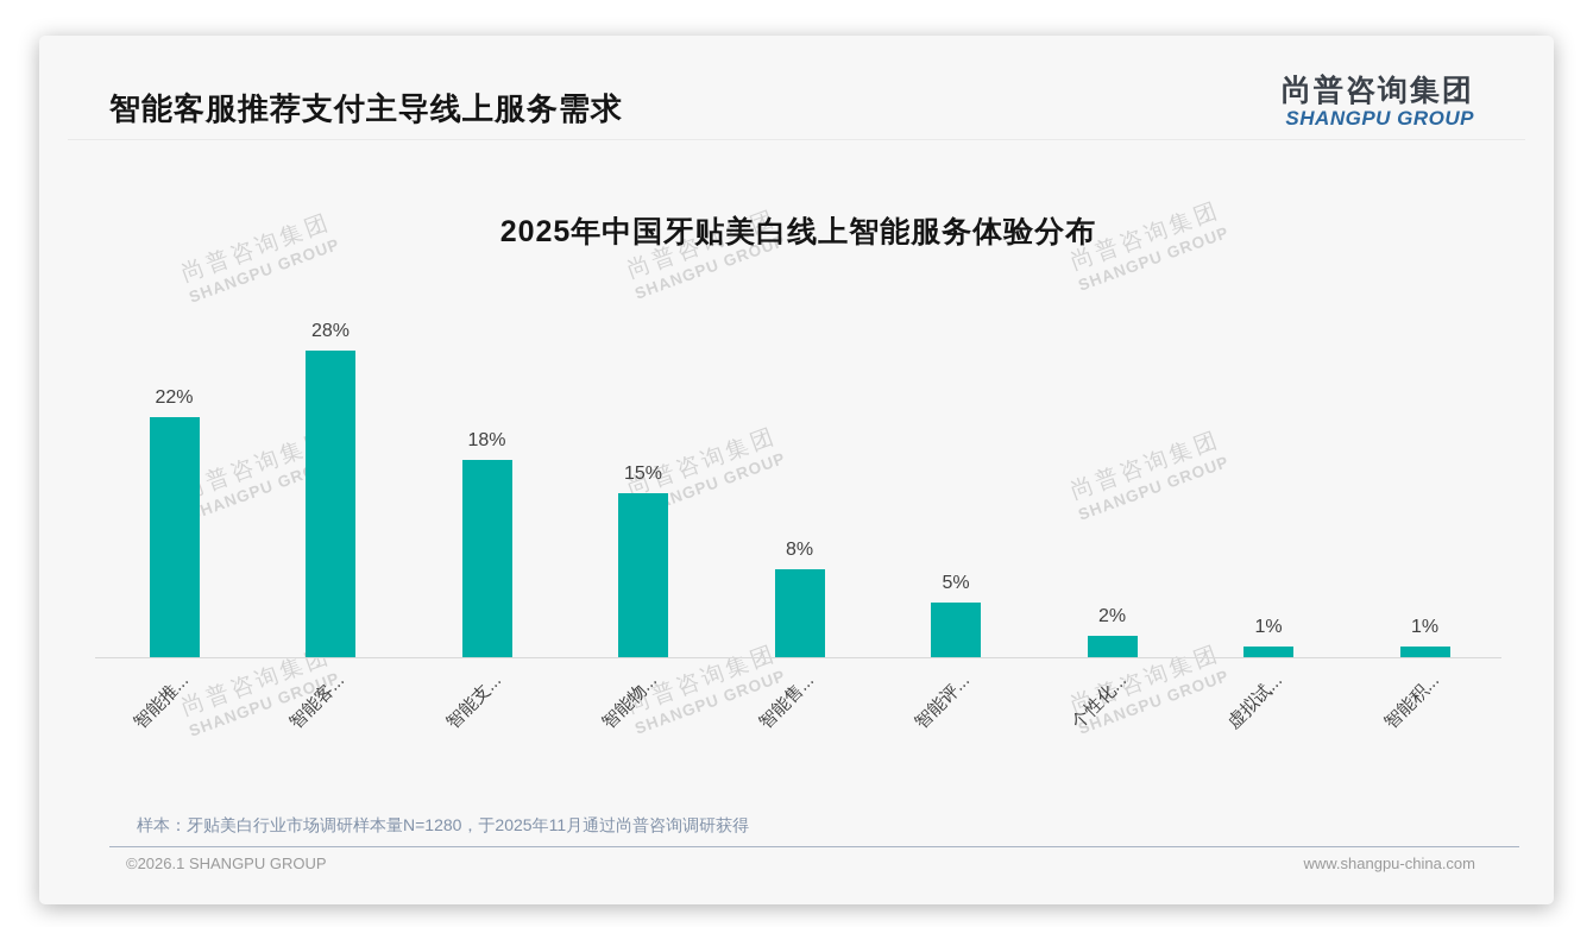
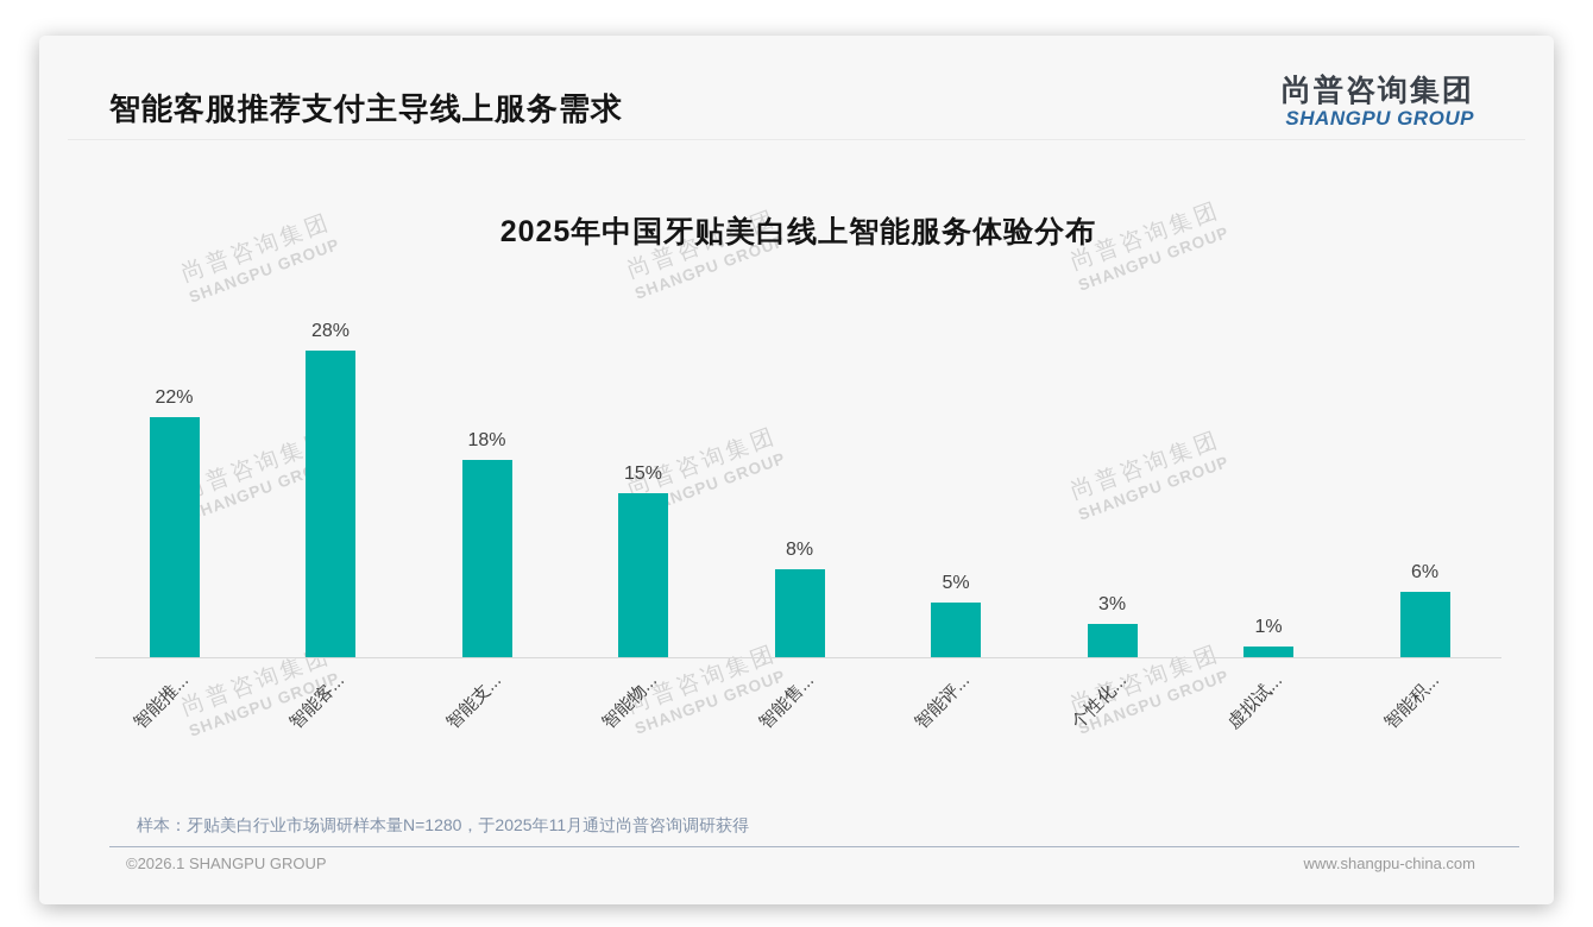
个性化...: 2% -> 3%
智能积...: 1% -> 6%
